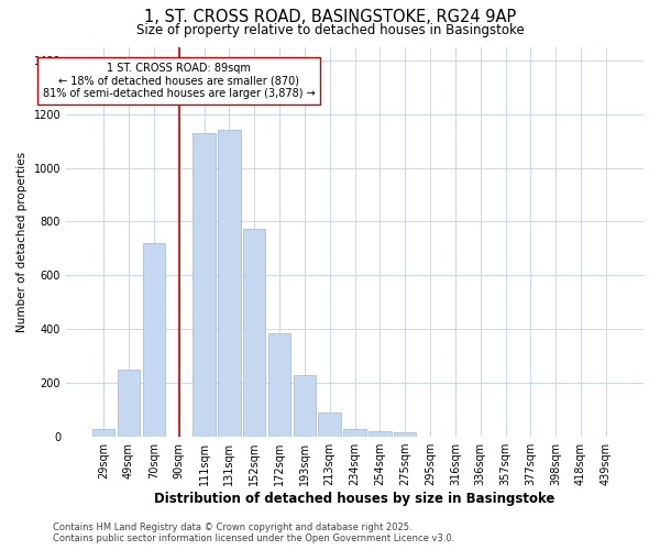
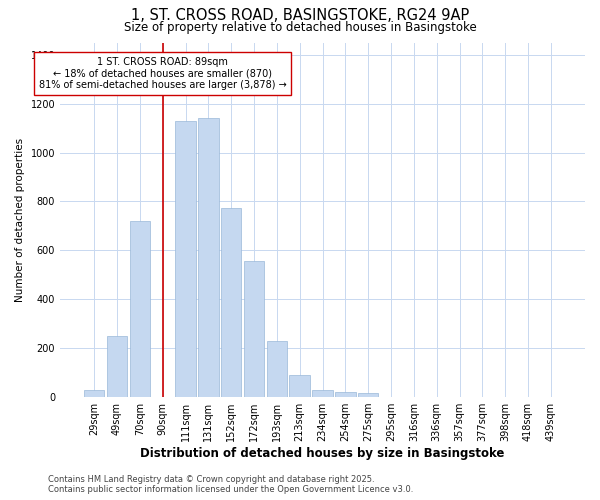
172sqm: 385 -> 555
